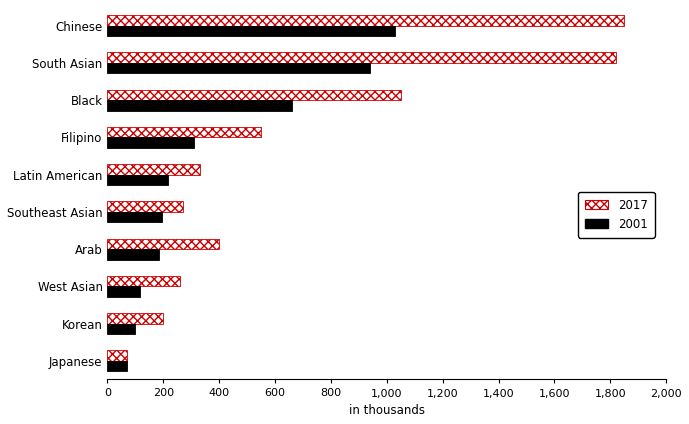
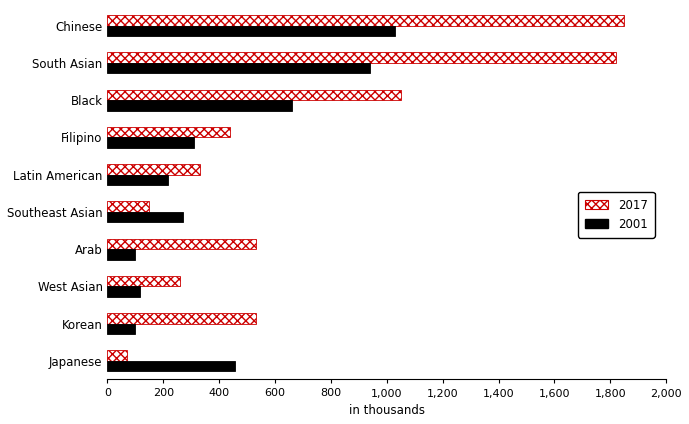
2017/Filipino: 550 -> 440
2017/Southeast Asian: 270 -> 150
2001/Southeast Asian: 195 -> 270
2017/Arab: 400 -> 530
2001/Arab: 185 -> 100
2017/Korean: 200 -> 530
2001/Japanese: 70 -> 455
